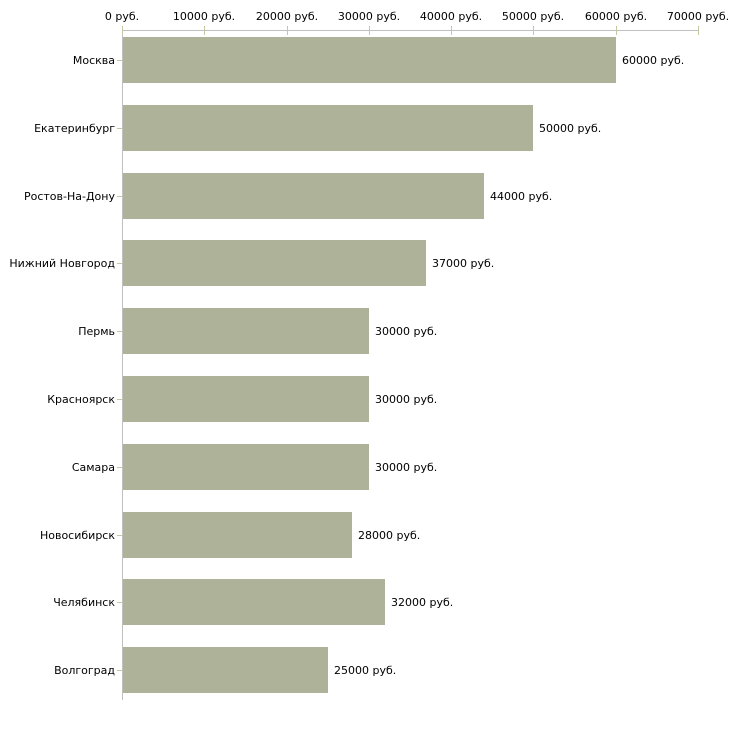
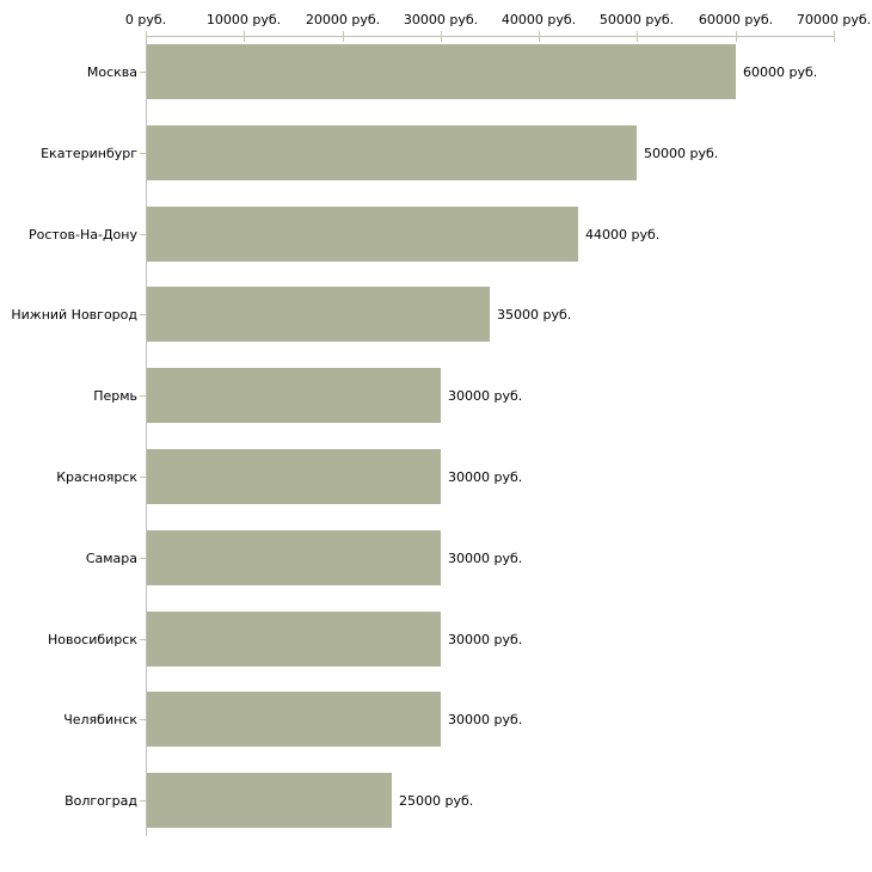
Нижний Новгород: 37000 -> 35000
Новосибирск: 28000 -> 30000
Челябинск: 32000 -> 30000
